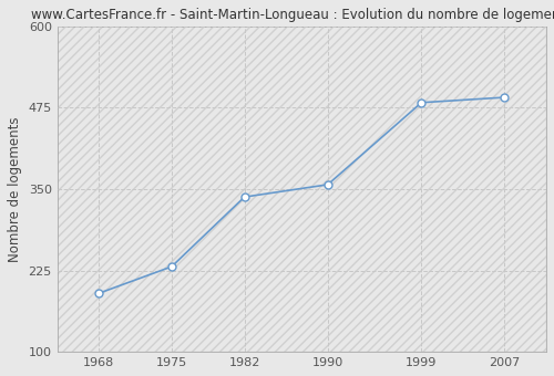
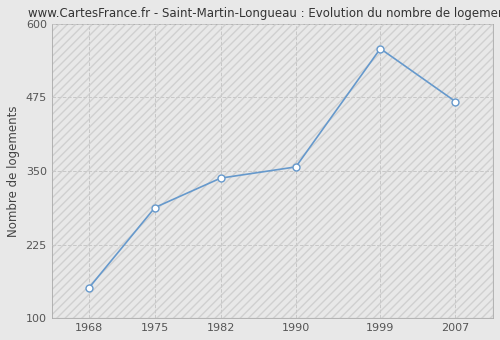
1968: 190 -> 152
1975: 231 -> 288
1999: 483 -> 558
2007: 491 -> 468
